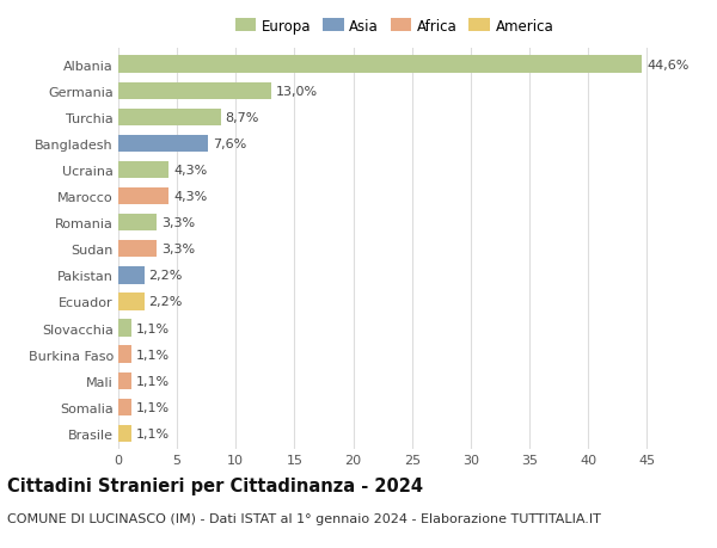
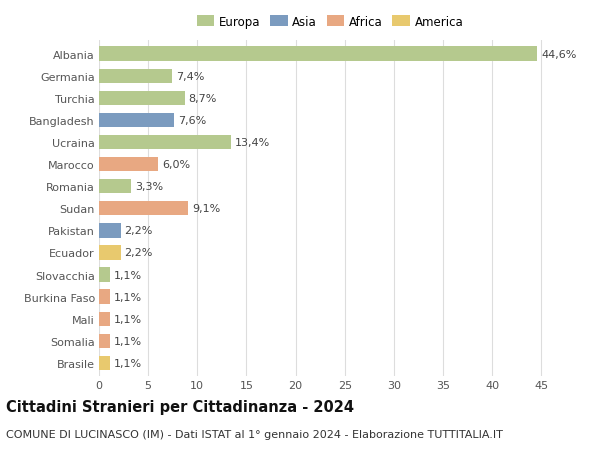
Germania: 13,0% -> 7,4%
Ucraina: 4,3% -> 13,4%
Marocco: 4,3% -> 6,0%
Sudan: 3,3% -> 9,1%
